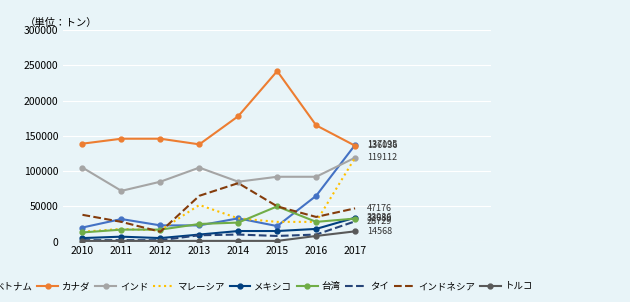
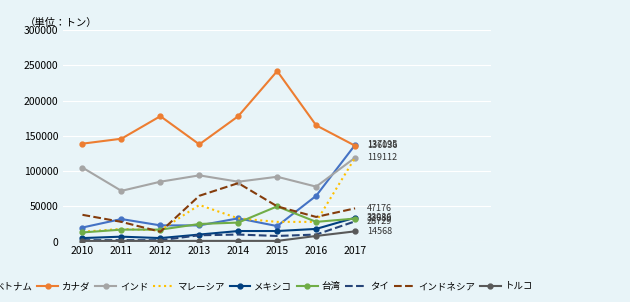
カナダ/2012: 146000 -> 178000
インド/2013: 105000 -> 94000
インド/2016: 92000 -> 78000
